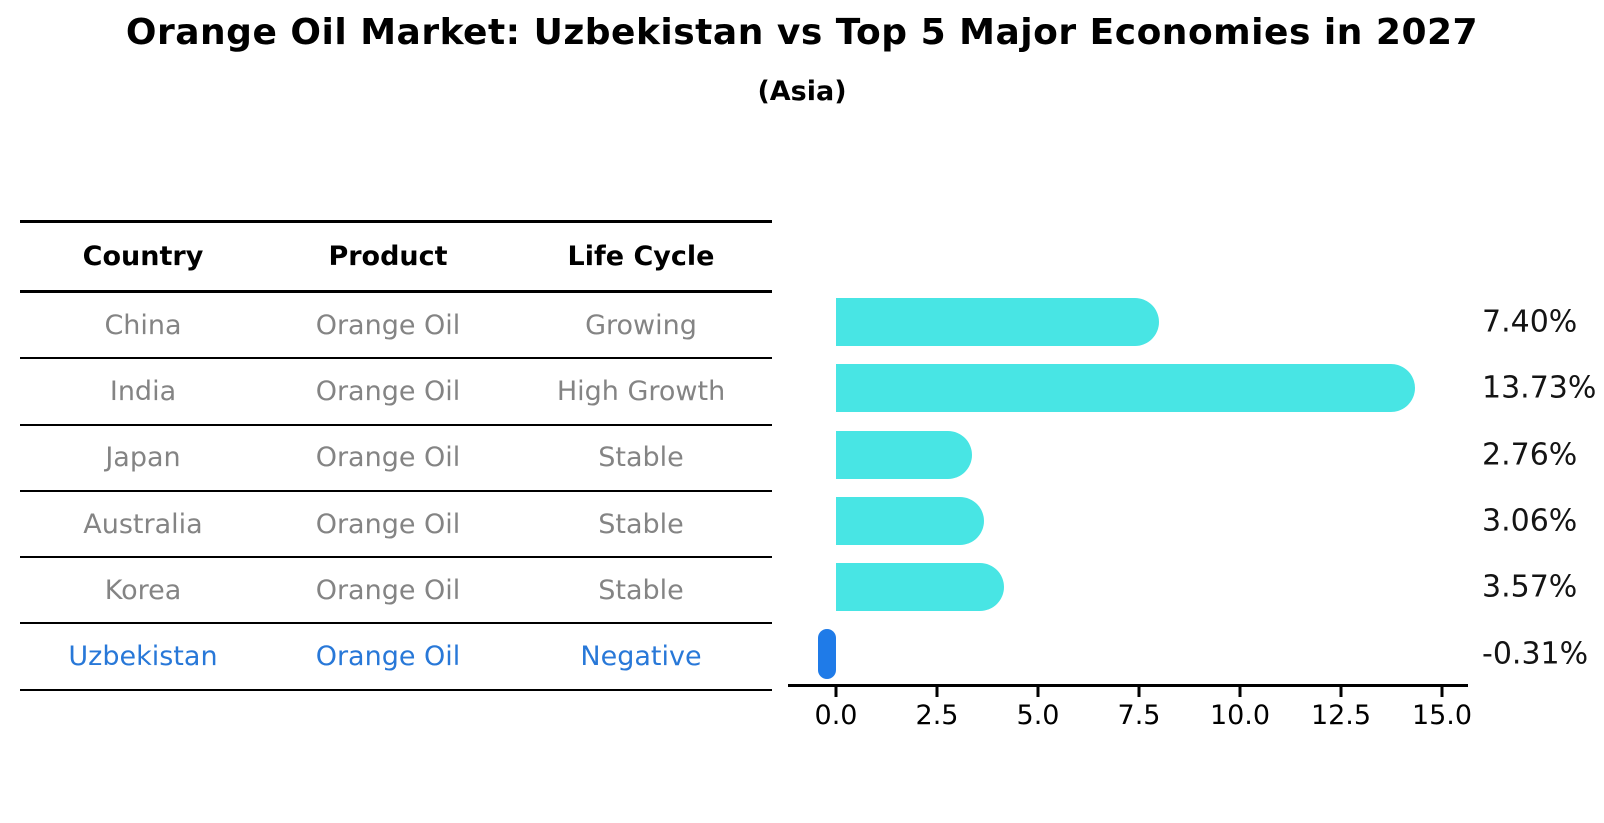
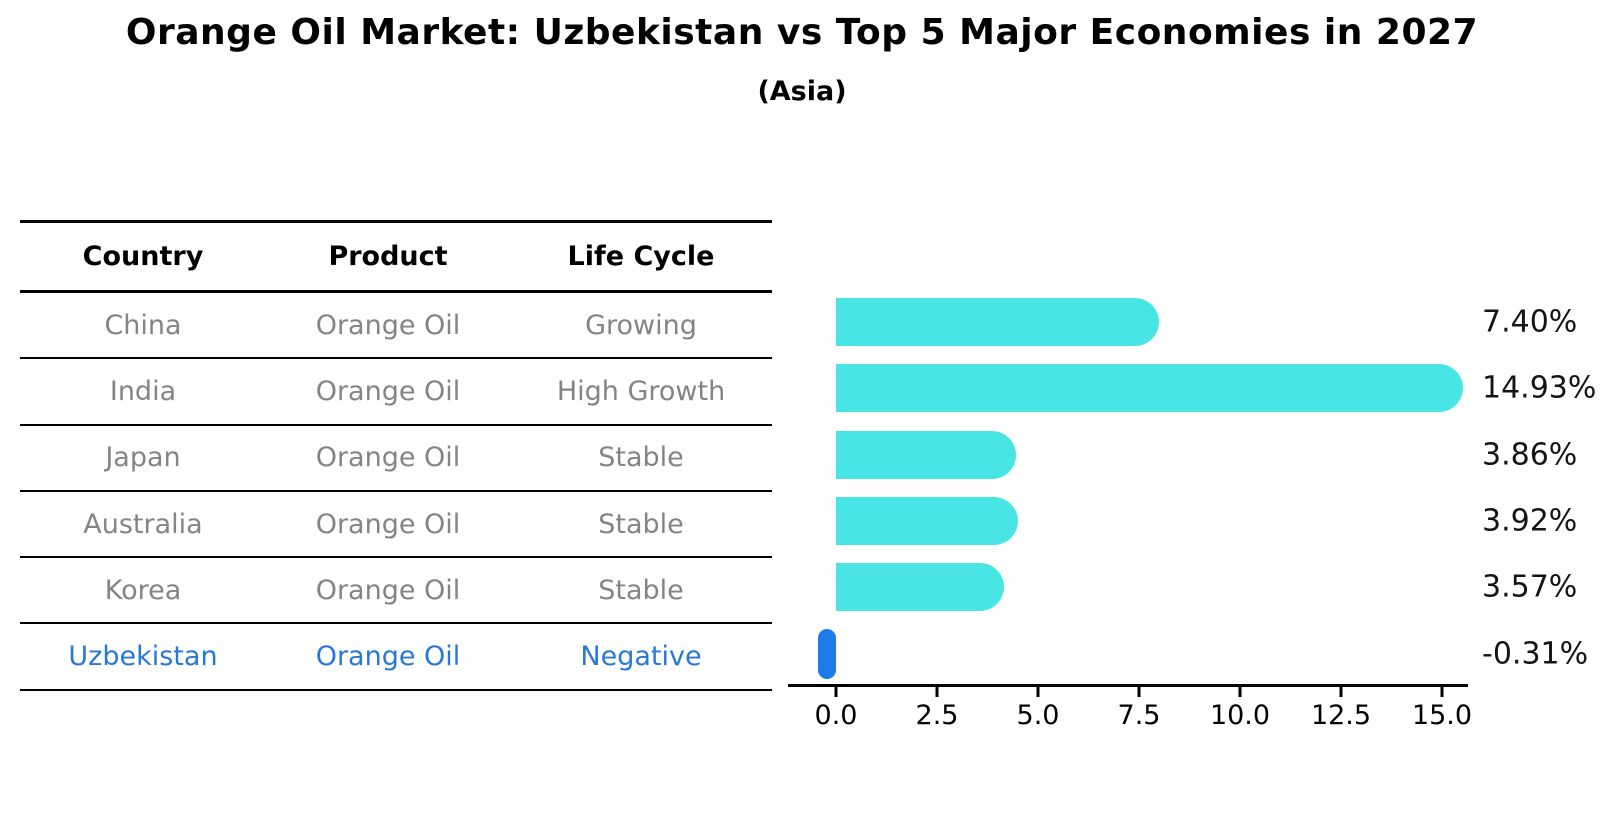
India: 13.73% -> 14.93%
Japan: 2.76% -> 3.86%
Australia: 3.06% -> 3.92%
